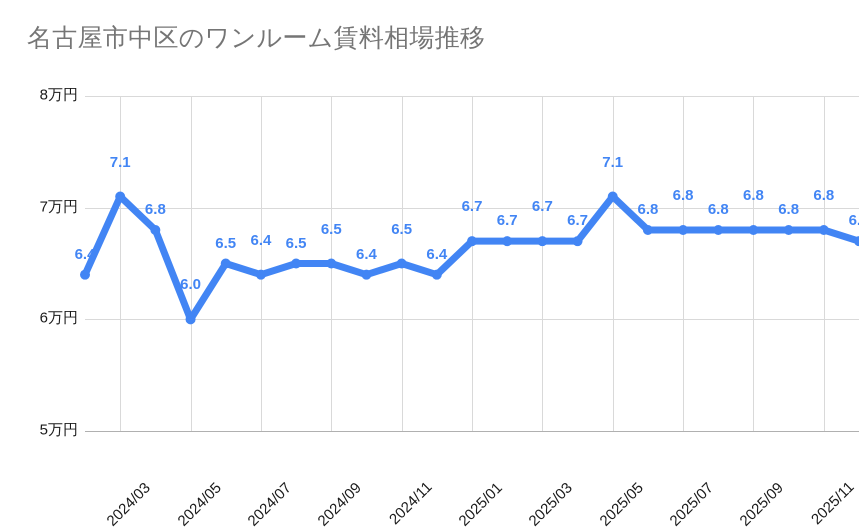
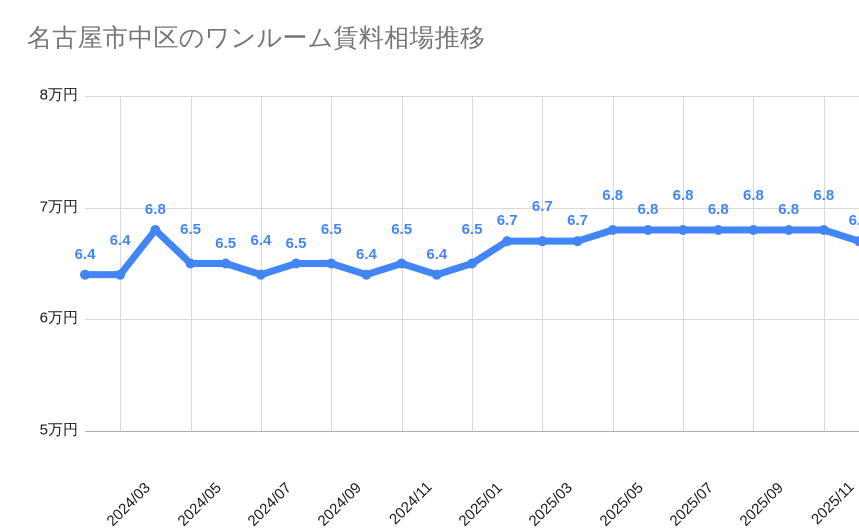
2024/03: 7.1 -> 6.4
2024/05: 6.0 -> 6.5
2025/01: 6.7 -> 6.5
2025/05: 7.1 -> 6.8
